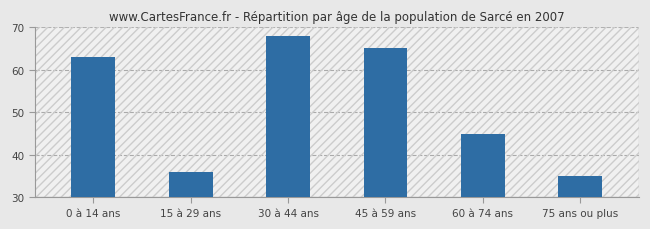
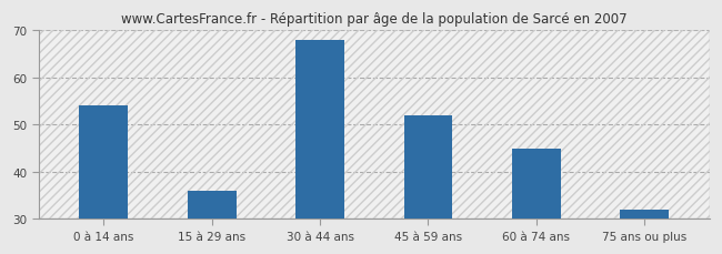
0 à 14 ans: 63 -> 54
45 à 59 ans: 65 -> 52
75 ans ou plus: 35 -> 32
